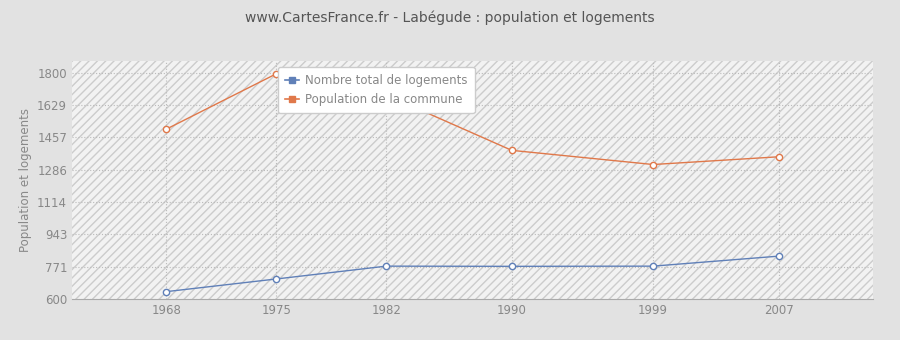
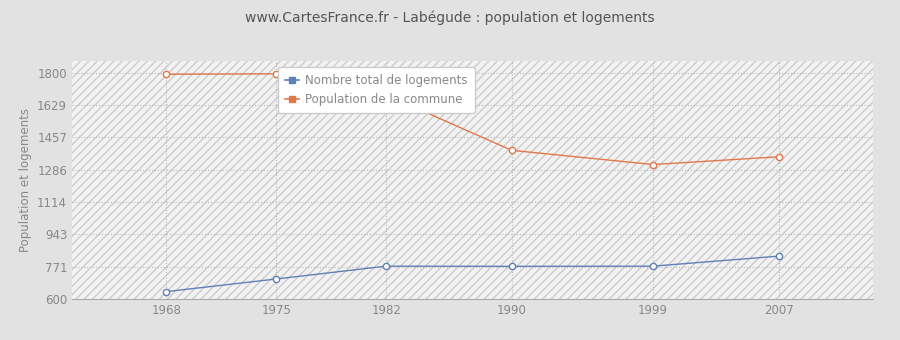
Population de la commune/1968: 1500 -> 1790
